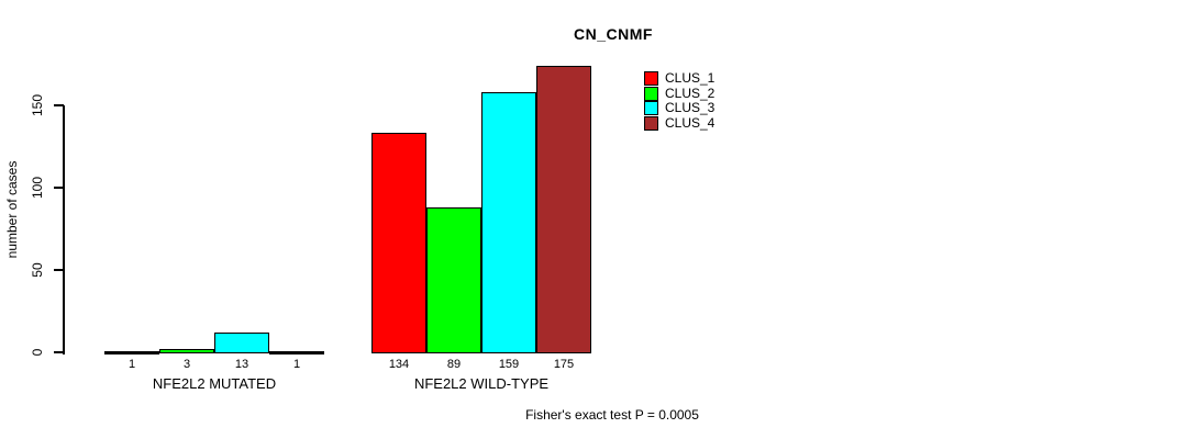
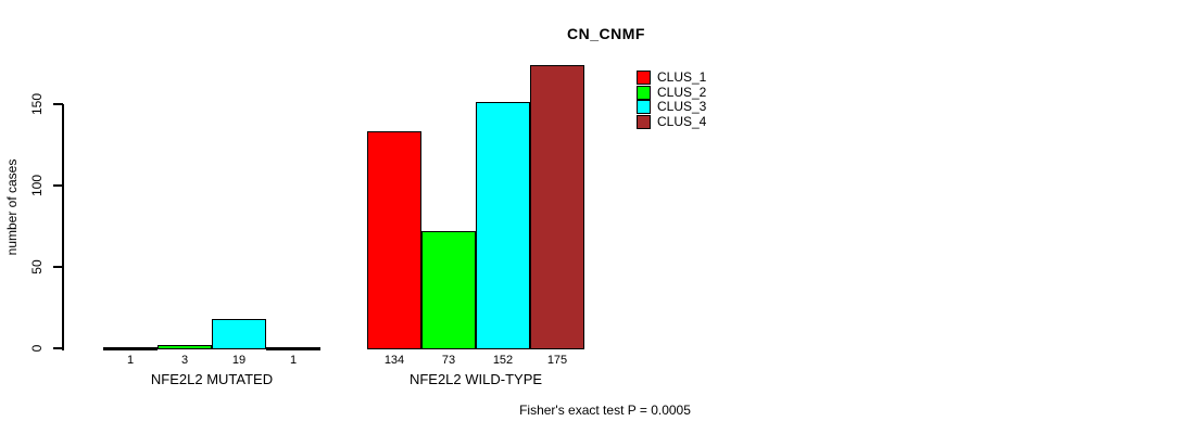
CLUS_3/NFE2L2 MUTATED: 13 -> 19
CLUS_2/NFE2L2 WILD-TYPE: 89 -> 73
CLUS_3/NFE2L2 WILD-TYPE: 159 -> 152
